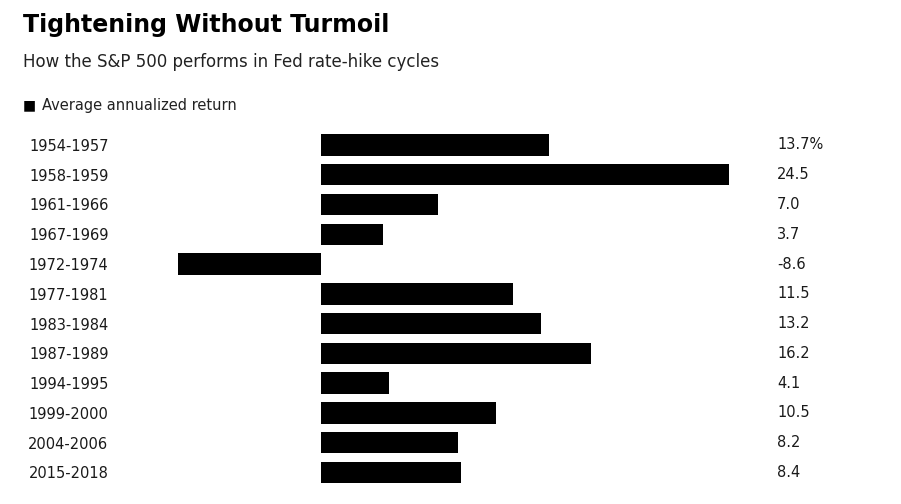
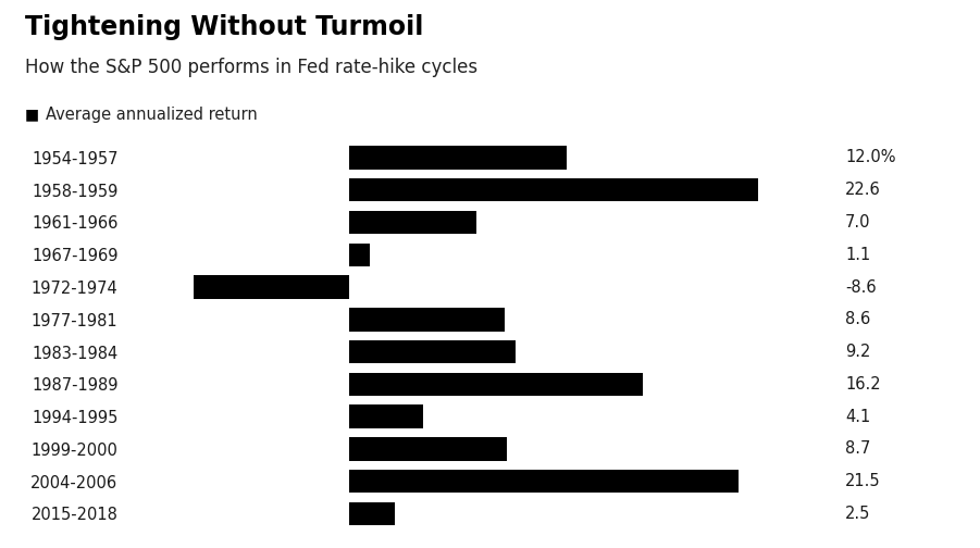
1954-1957: 13.7% -> 12.0%
1958-1959: 24.5 -> 22.6
1967-1969: 3.7 -> 1.1
1977-1981: 11.5 -> 8.6
1983-1984: 13.2 -> 9.2
1999-2000: 10.5 -> 8.7
2004-2006: 8.2 -> 21.5
2015-2018: 8.4 -> 2.5
